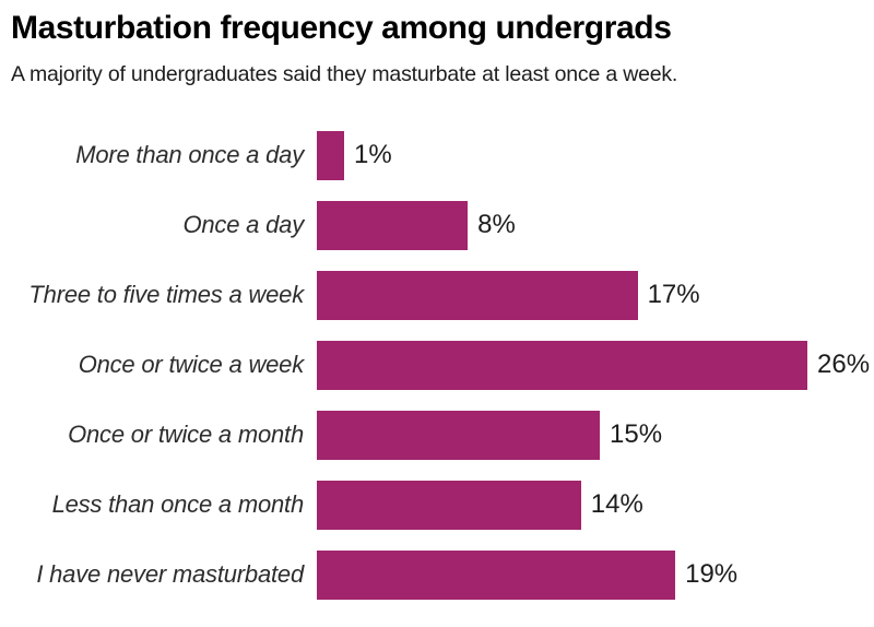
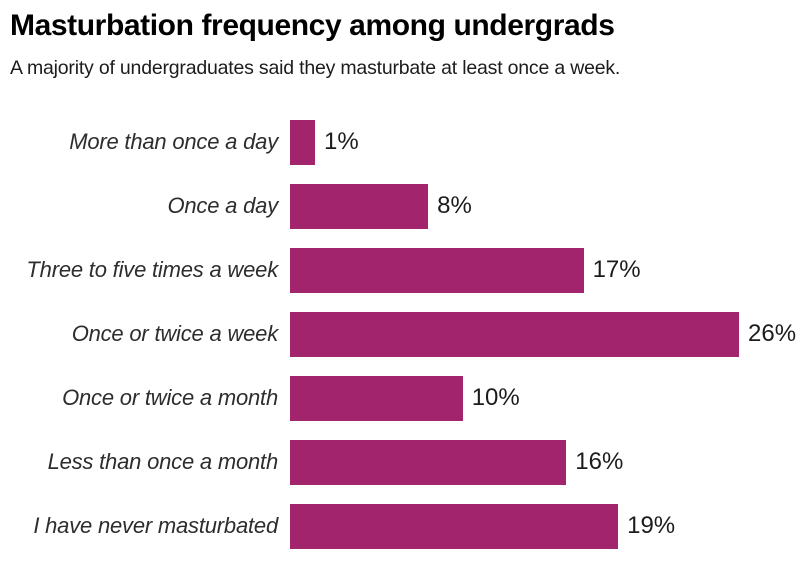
Once or twice a month: 15% -> 10%
Less than once a month: 14% -> 16%
